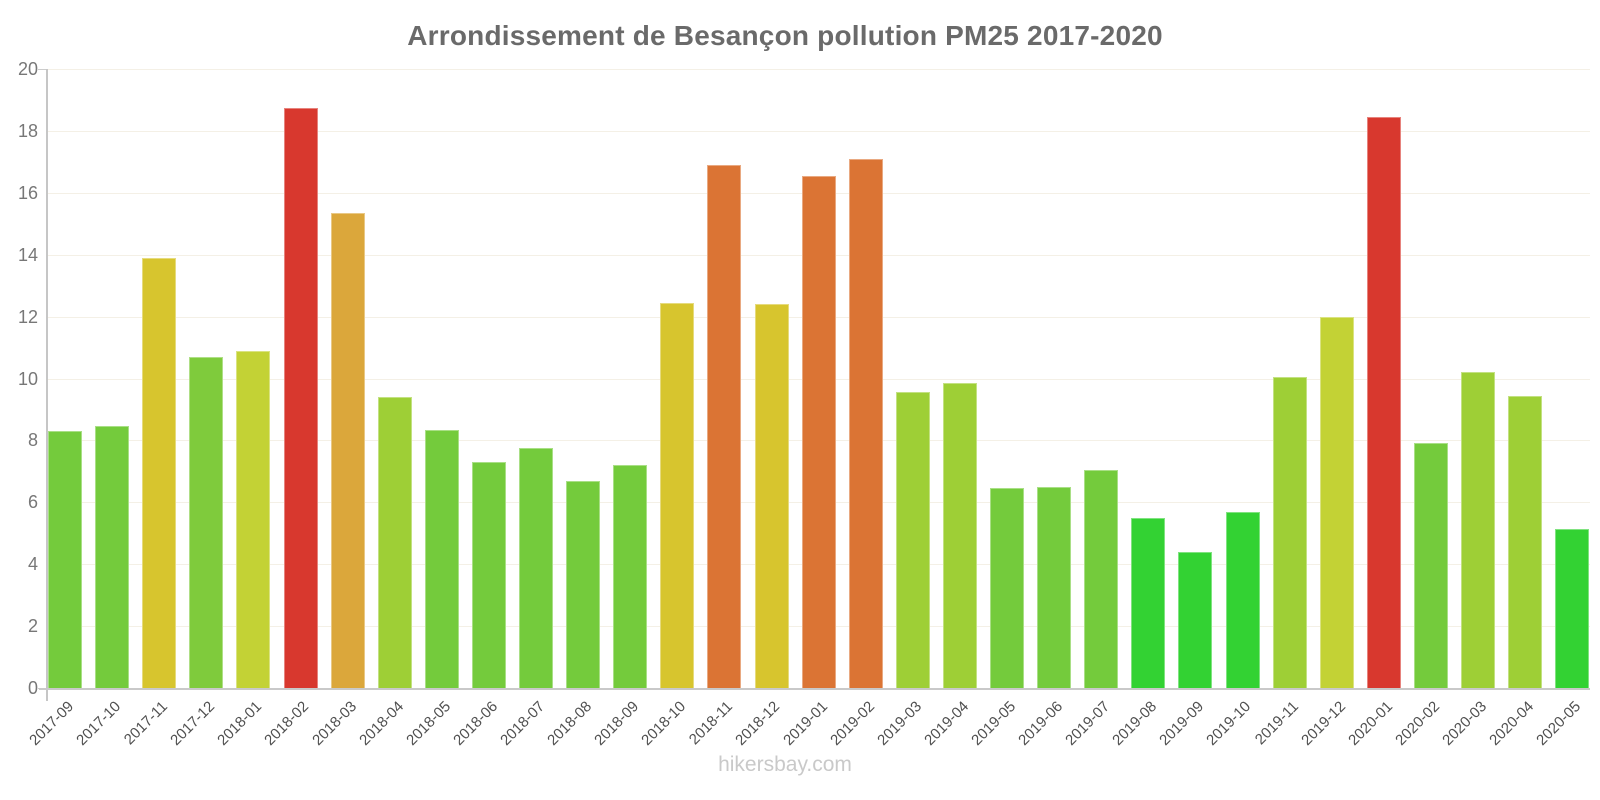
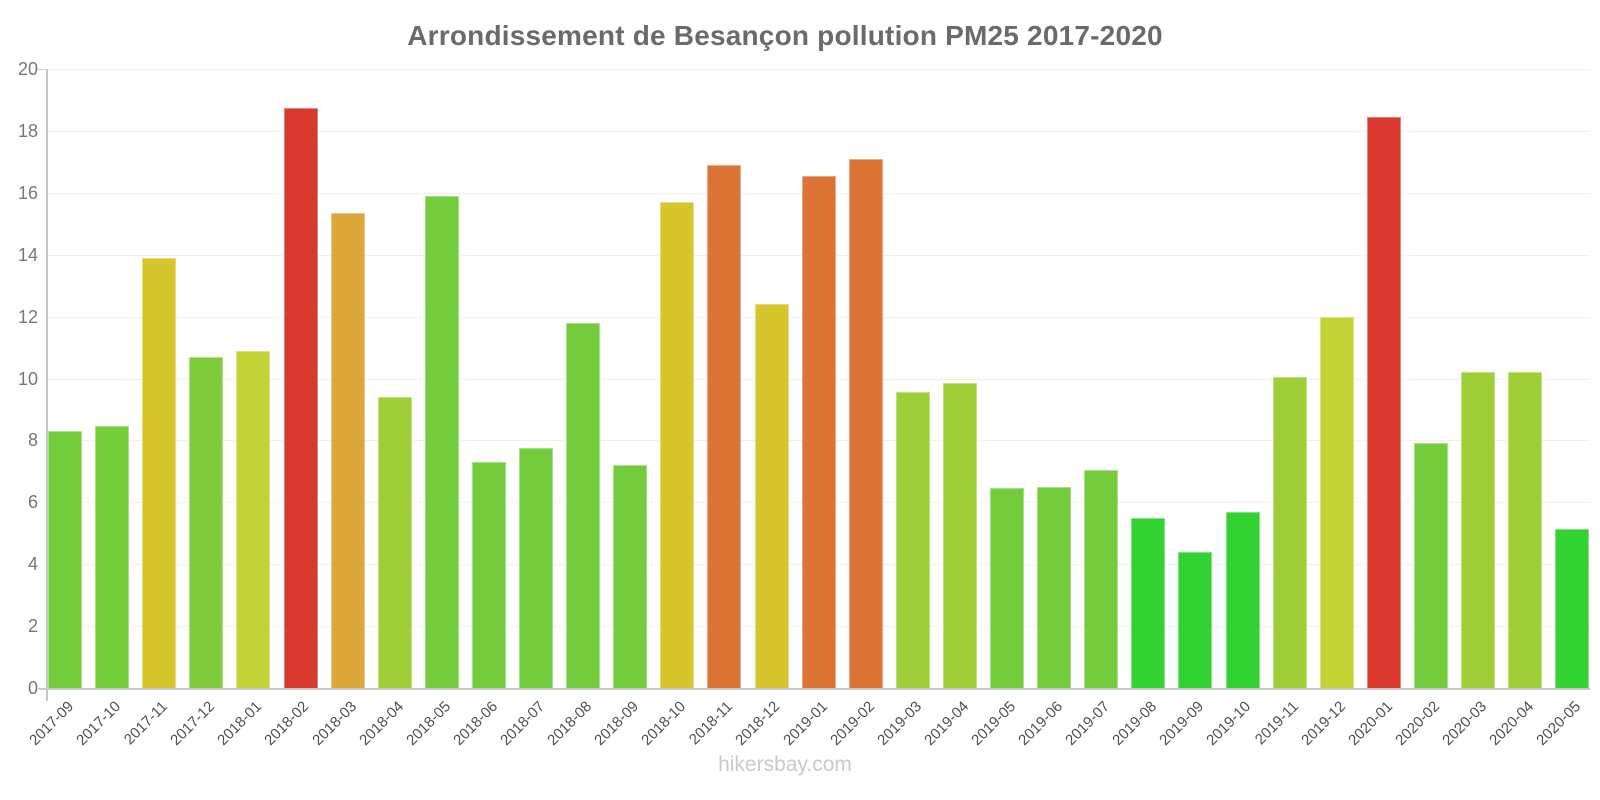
2018-05: 8.3 -> 15.9
2018-08: 6.7 -> 11.8
2018-10: 12.4 -> 15.7
2020-04: 9.4 -> 10.2
